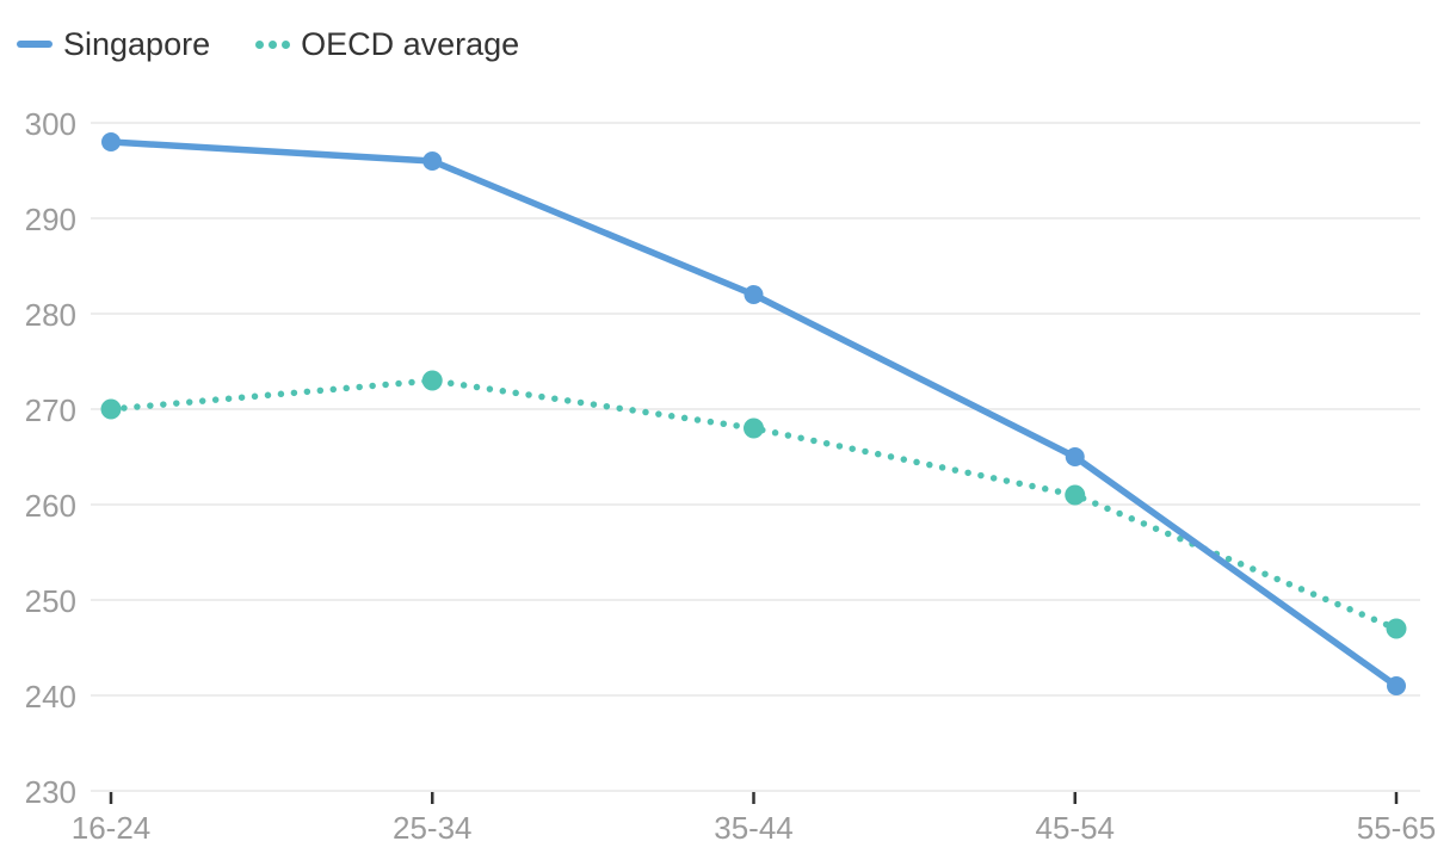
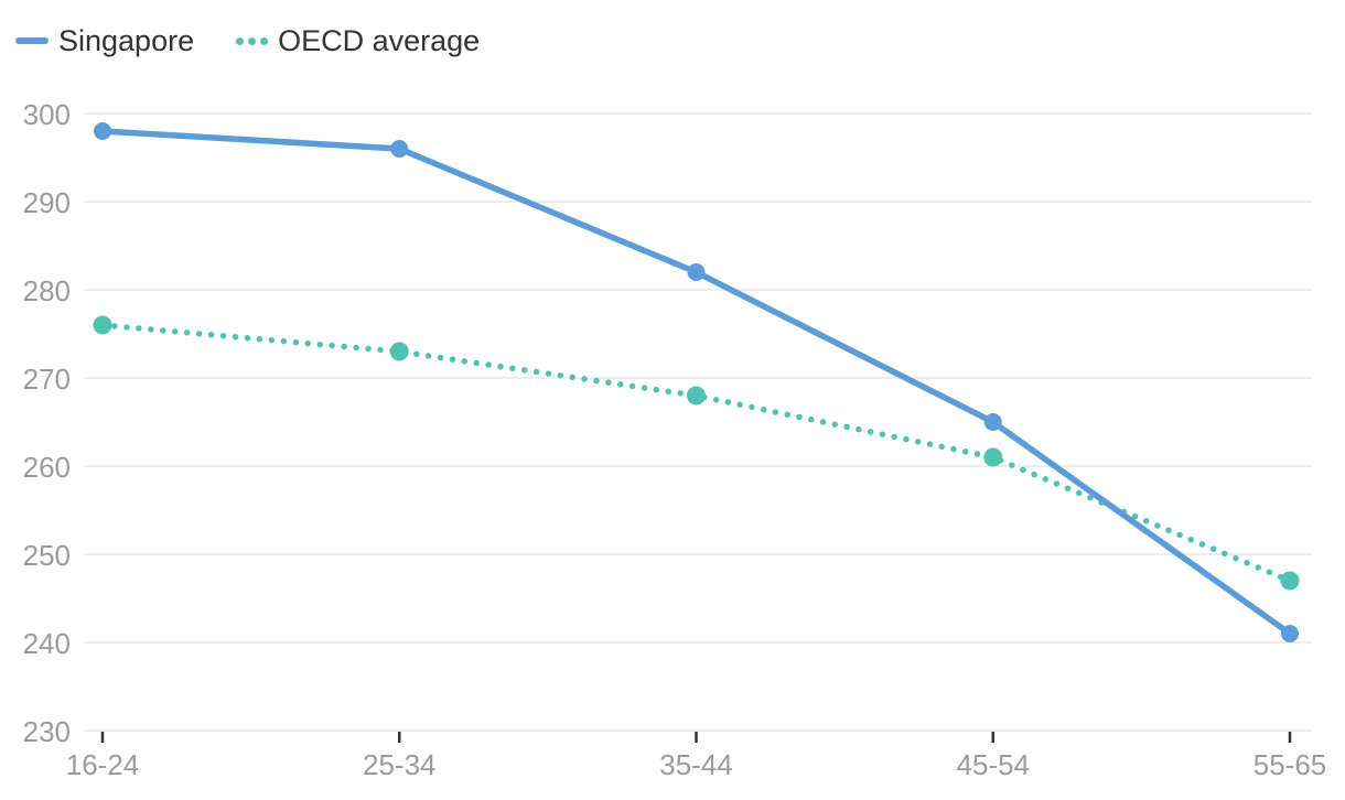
OECD average/16-24: 270 -> 276
